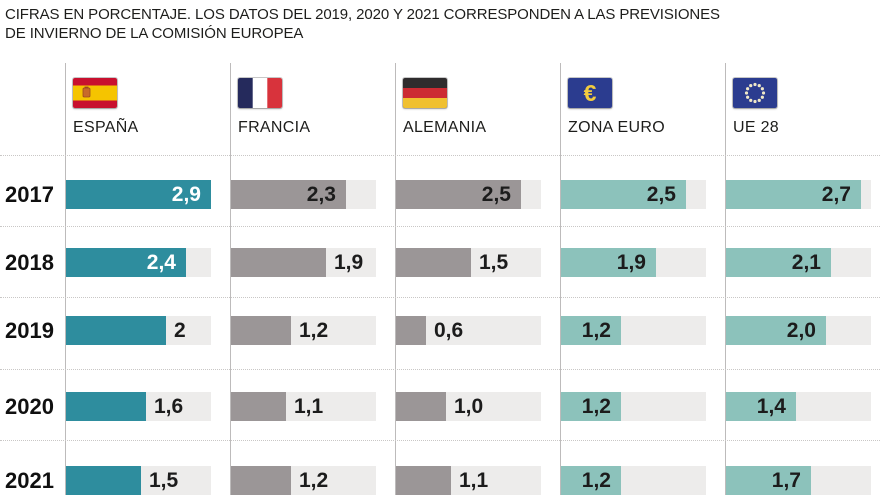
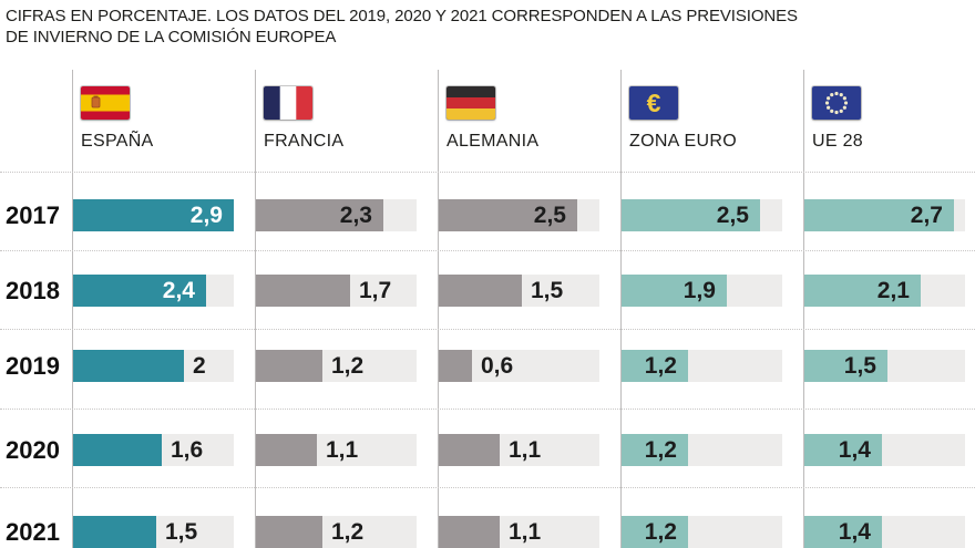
FRANCIA/2018: 1,9 -> 1,7
UE 28/2019: 2,0 -> 1,5
ALEMANIA/2020: 1,0 -> 1,1
UE 28/2021: 1,7 -> 1,4
